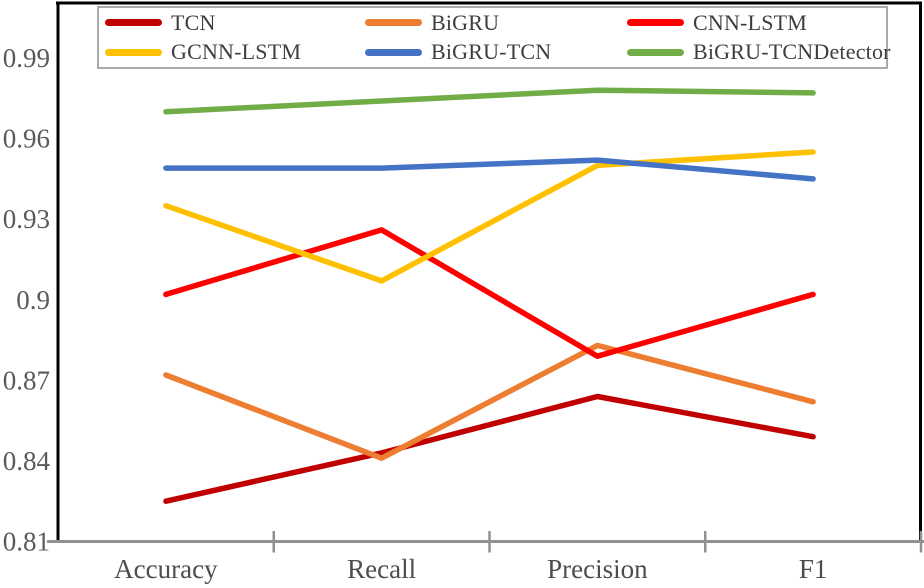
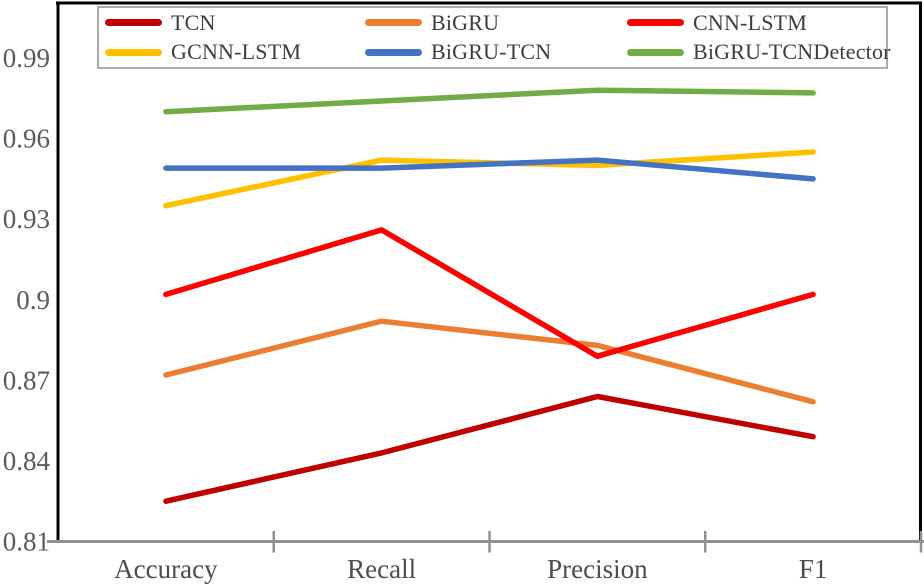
BiGRU/Recall: 0.841 -> 0.892
GCNN-LSTM/Recall: 0.907 -> 0.952
